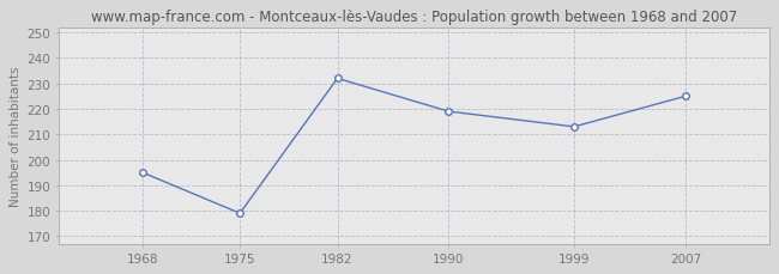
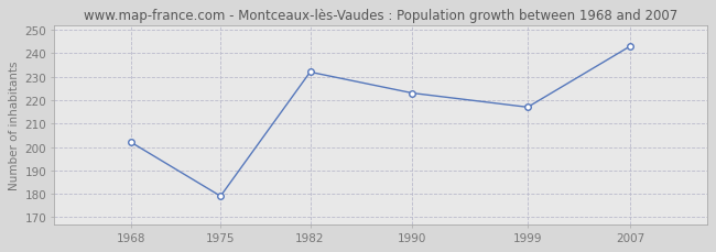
1968: 195 -> 202
1990: 219 -> 223
1999: 213 -> 217
2007: 225 -> 243
